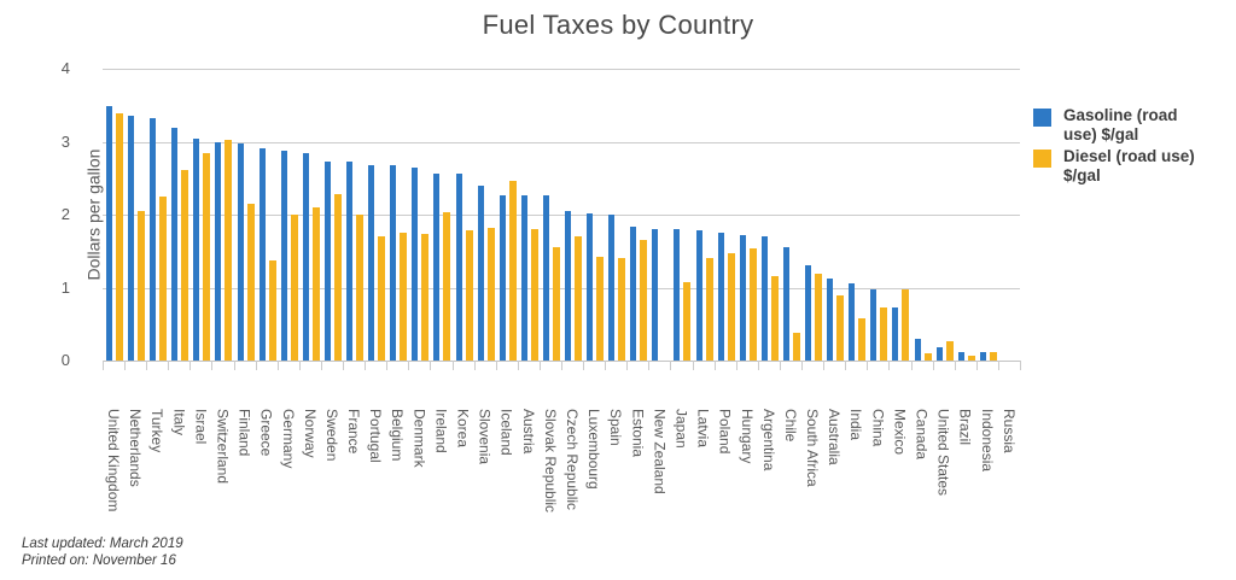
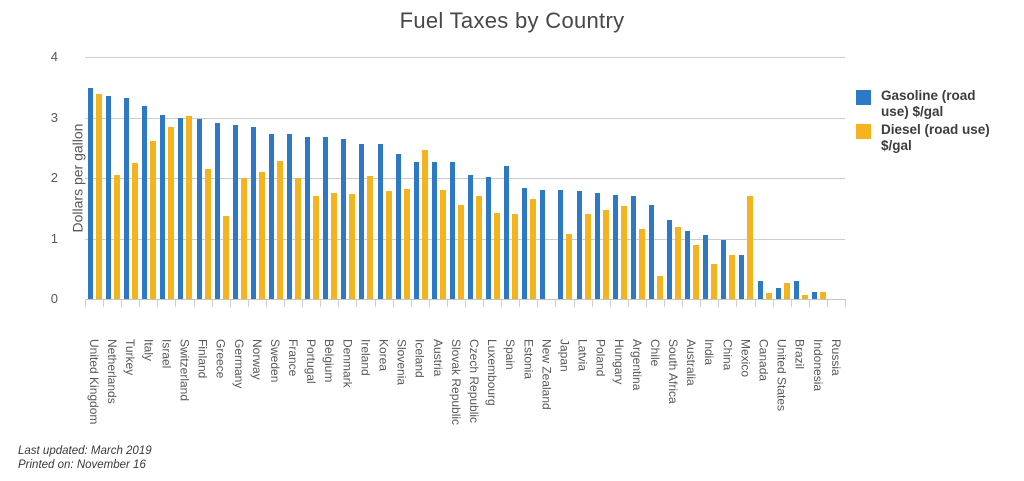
Gasoline (road use) $/gal/Spain: 2.0 -> 2.2
Diesel (road use) $/gal/Mexico: 1.0 -> 1.7
Gasoline (road use) $/gal/Brazil: 0.1 -> 0.3
